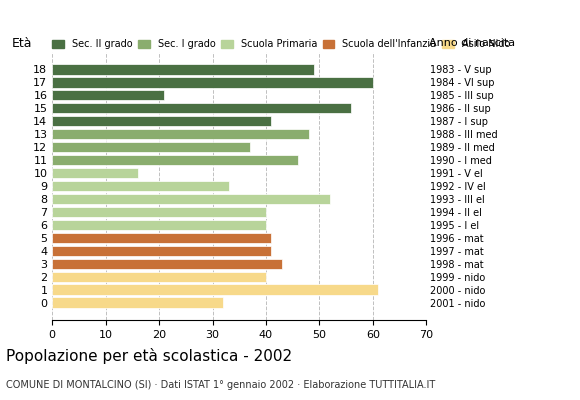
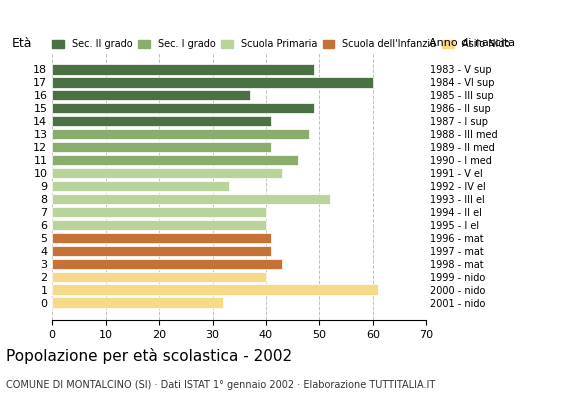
16: 21 -> 37
15: 56 -> 49
12: 37 -> 41
10: 16 -> 43
